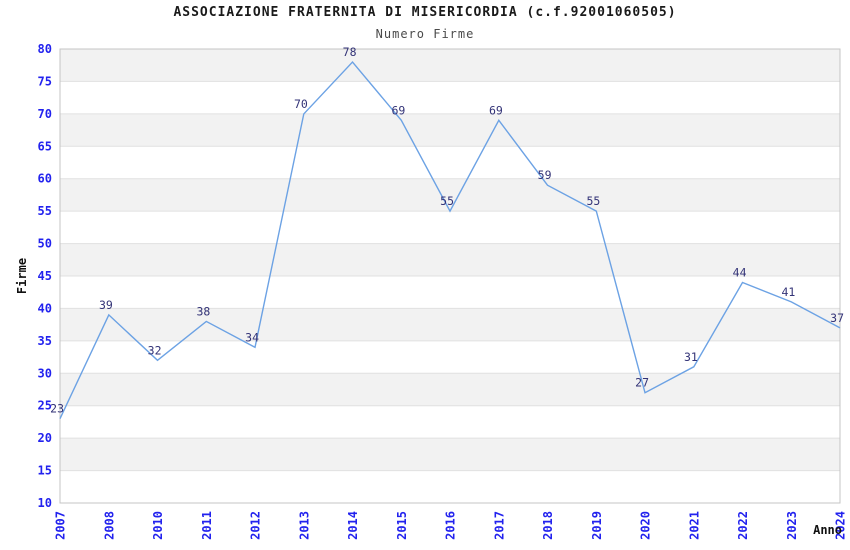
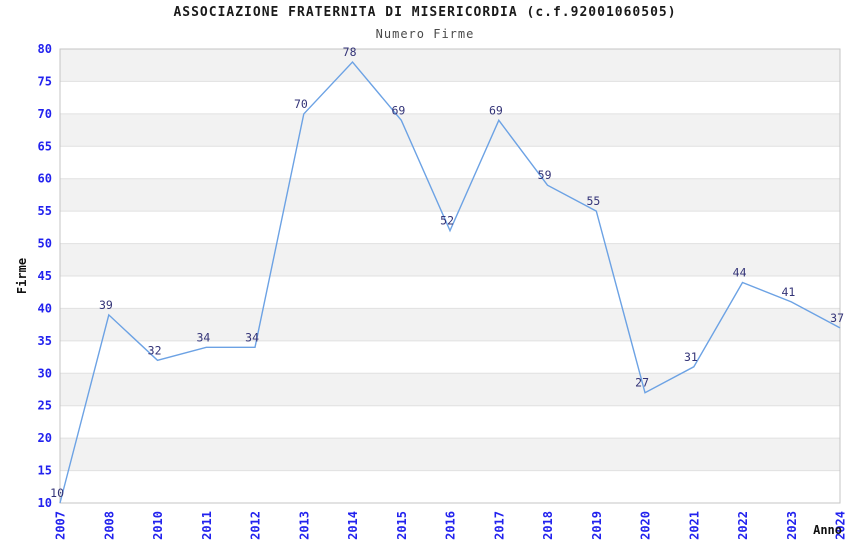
2007: 23 -> 10
2011: 38 -> 34
2016: 55 -> 52
